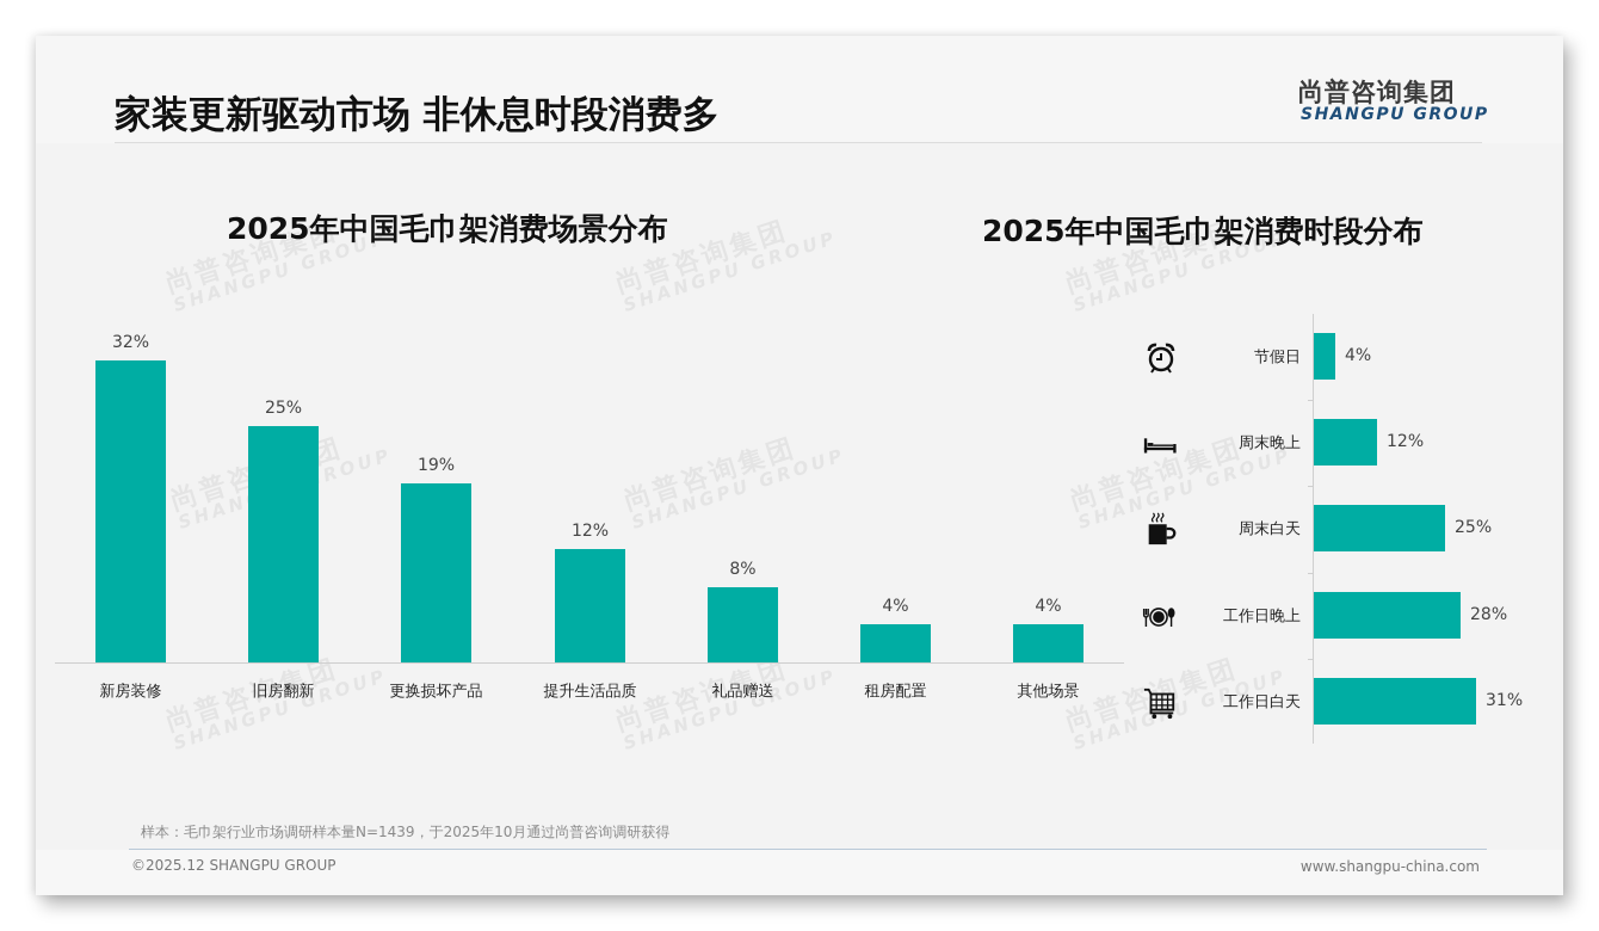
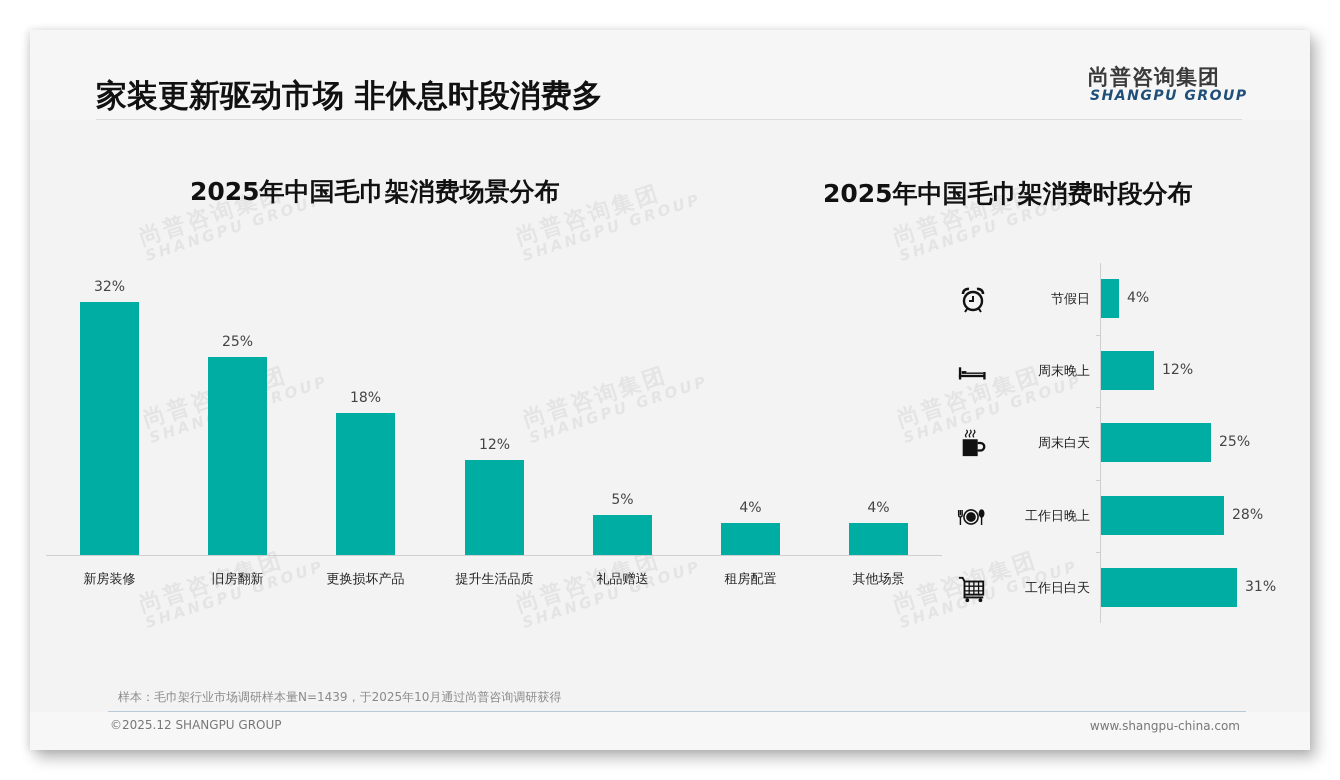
2025年中国毛巾架消费场景分布/更换损坏产品: 19% -> 18%
2025年中国毛巾架消费场景分布/礼品赠送: 8% -> 5%
